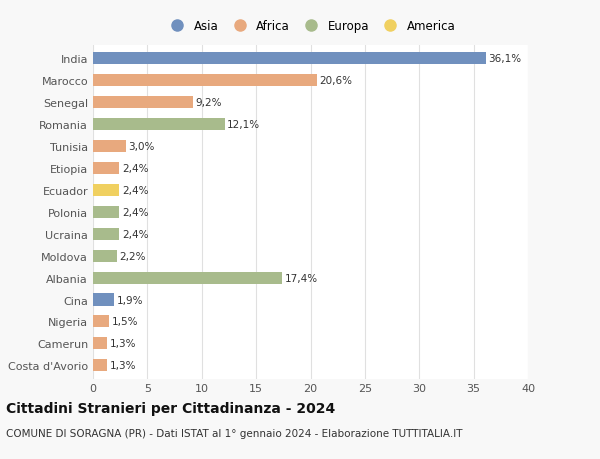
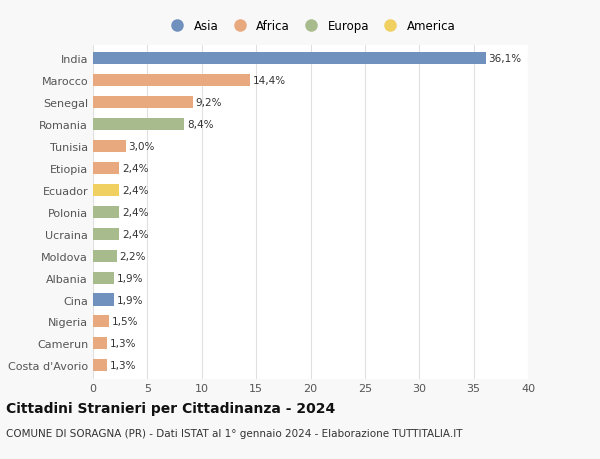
Marocco: 20,6% -> 14,4%
Romania: 12,1% -> 8,4%
Albania: 17,4% -> 1,9%
